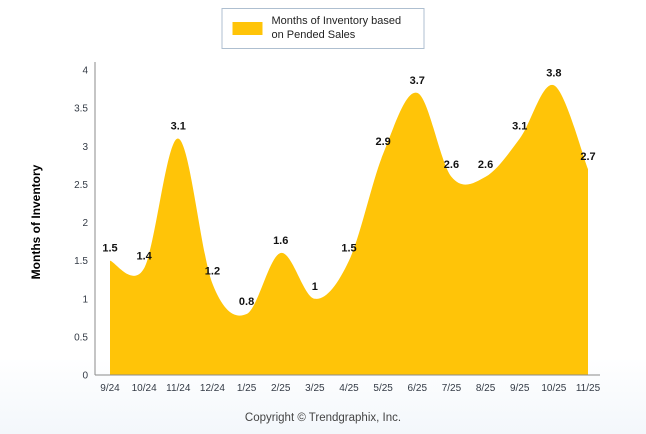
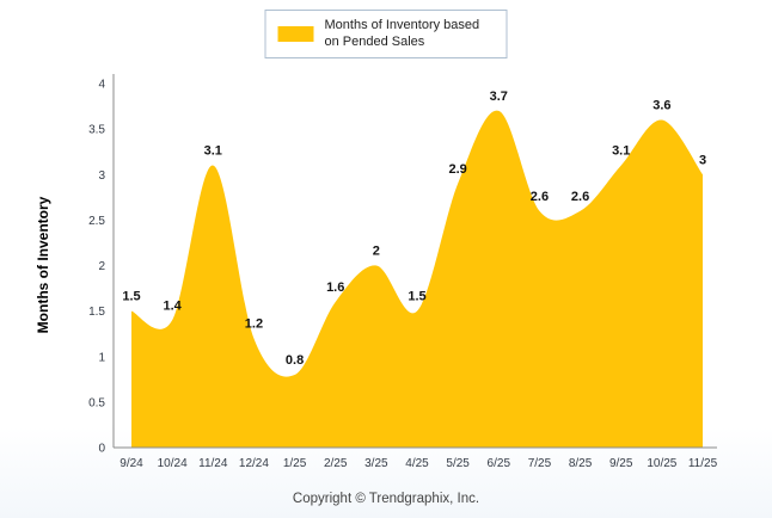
3/25: 1 -> 2
10/25: 3.8 -> 3.6
11/25: 2.7 -> 3
